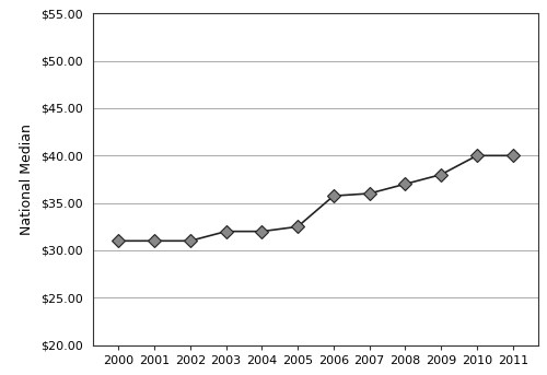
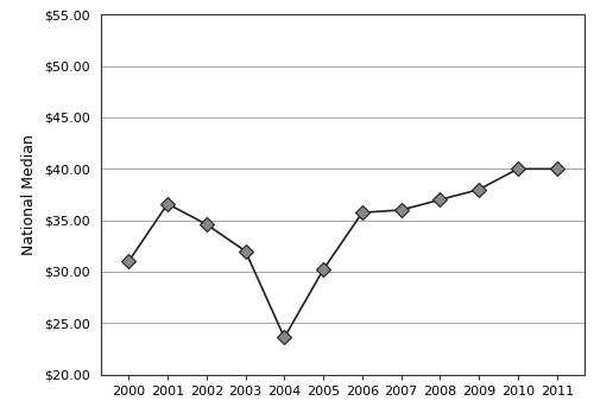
2001: $31.0 -> $36.6
2002: $31.0 -> $34.6
2004: $32.0 -> $23.6
2005: $32.5 -> $30.2
